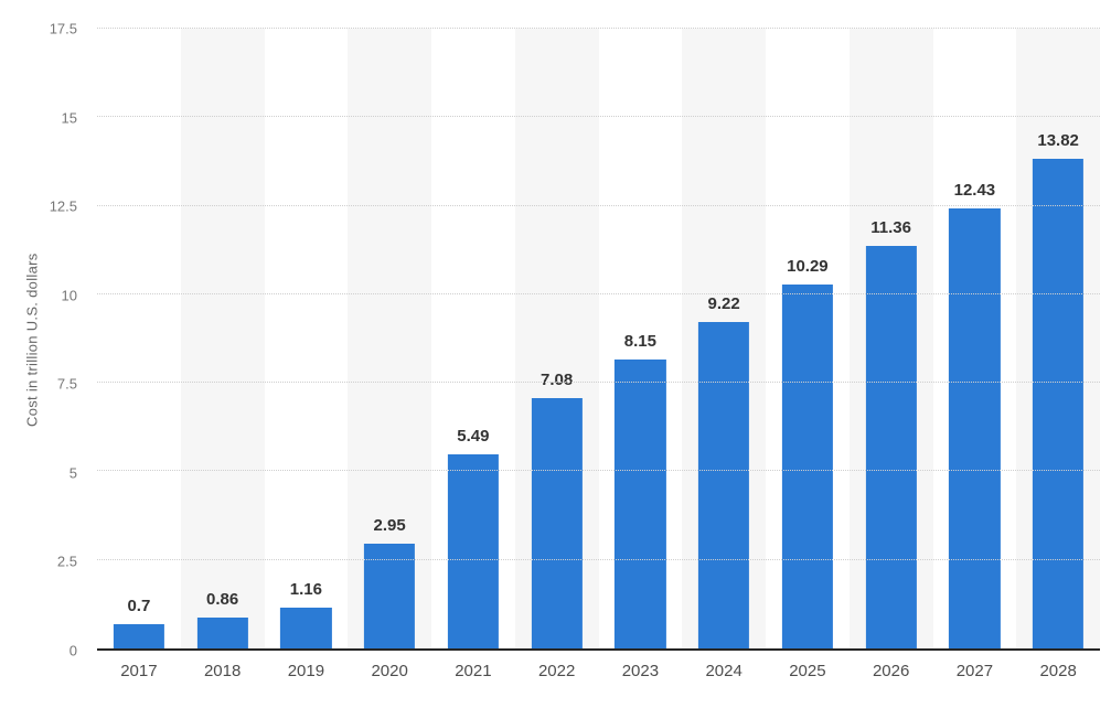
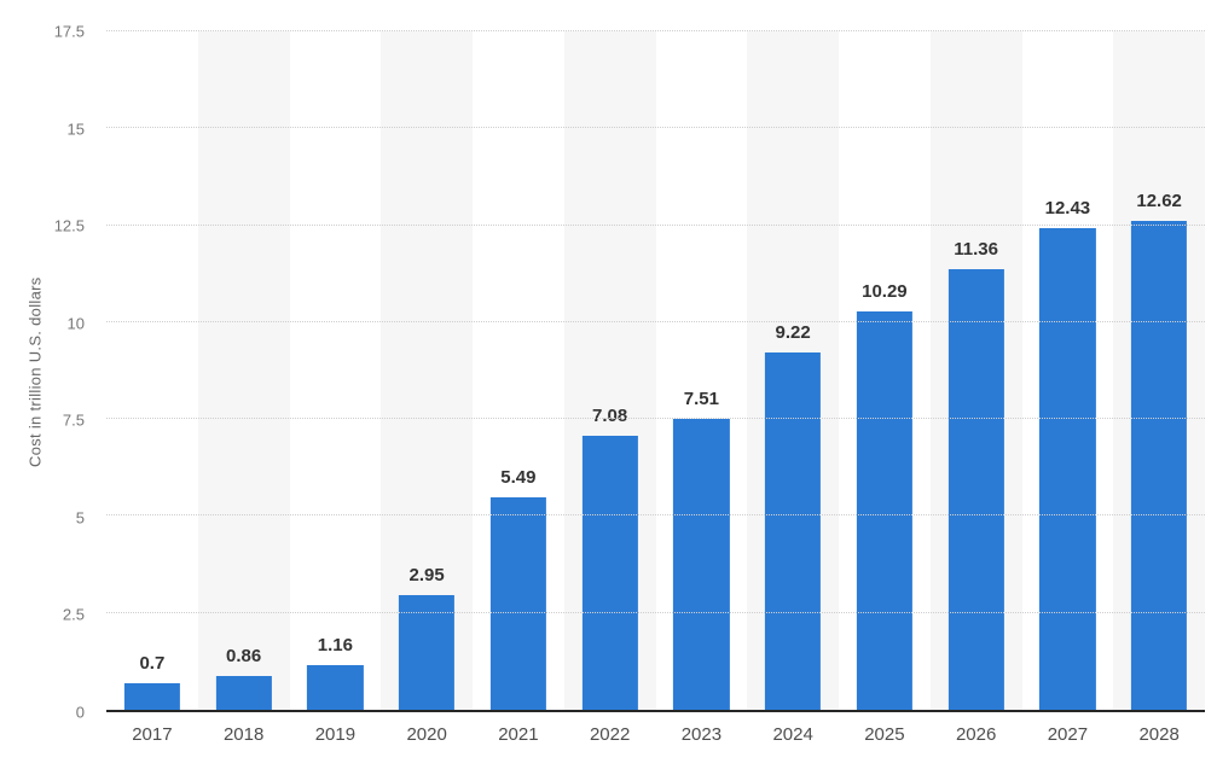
2023: 8.15 -> 7.51
2028: 13.82 -> 12.62
